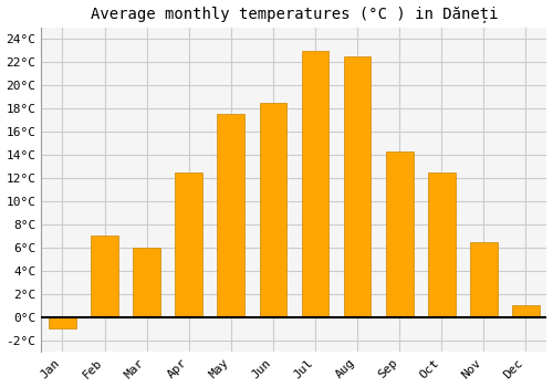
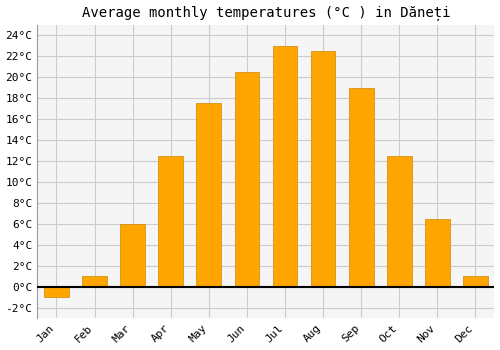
Feb: 7.0°C -> 1.0°C
Jun: 18.5°C -> 20.5°C
Sep: 14.3°C -> 19.0°C
